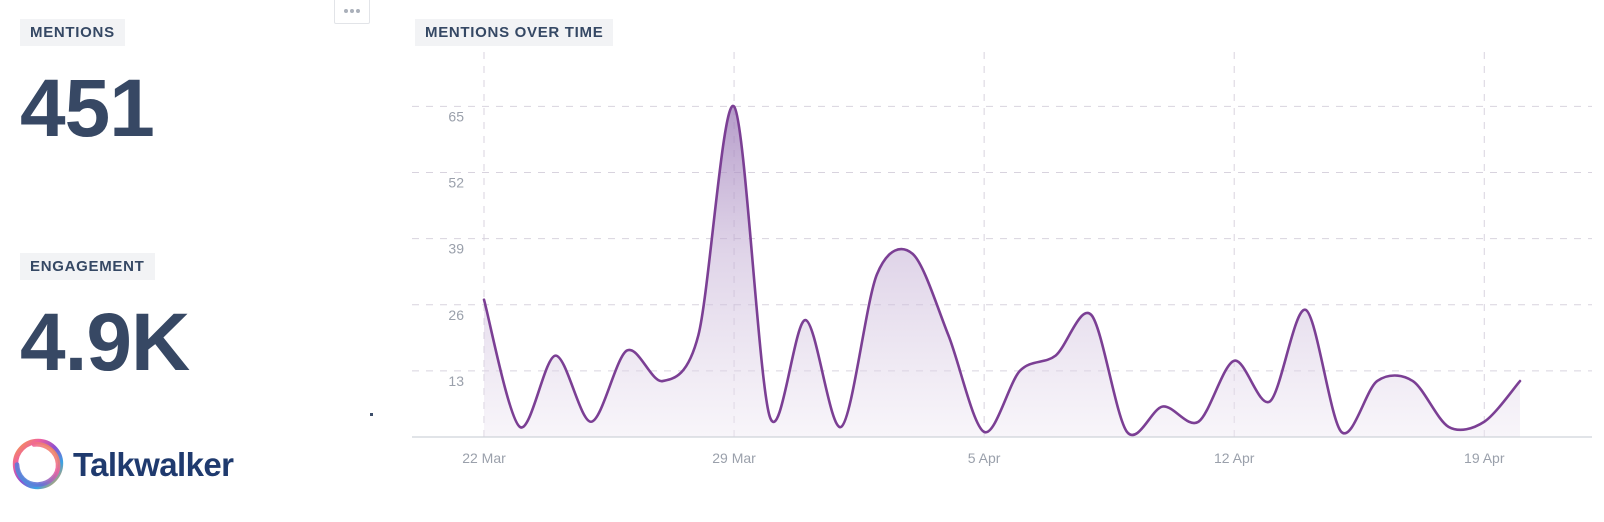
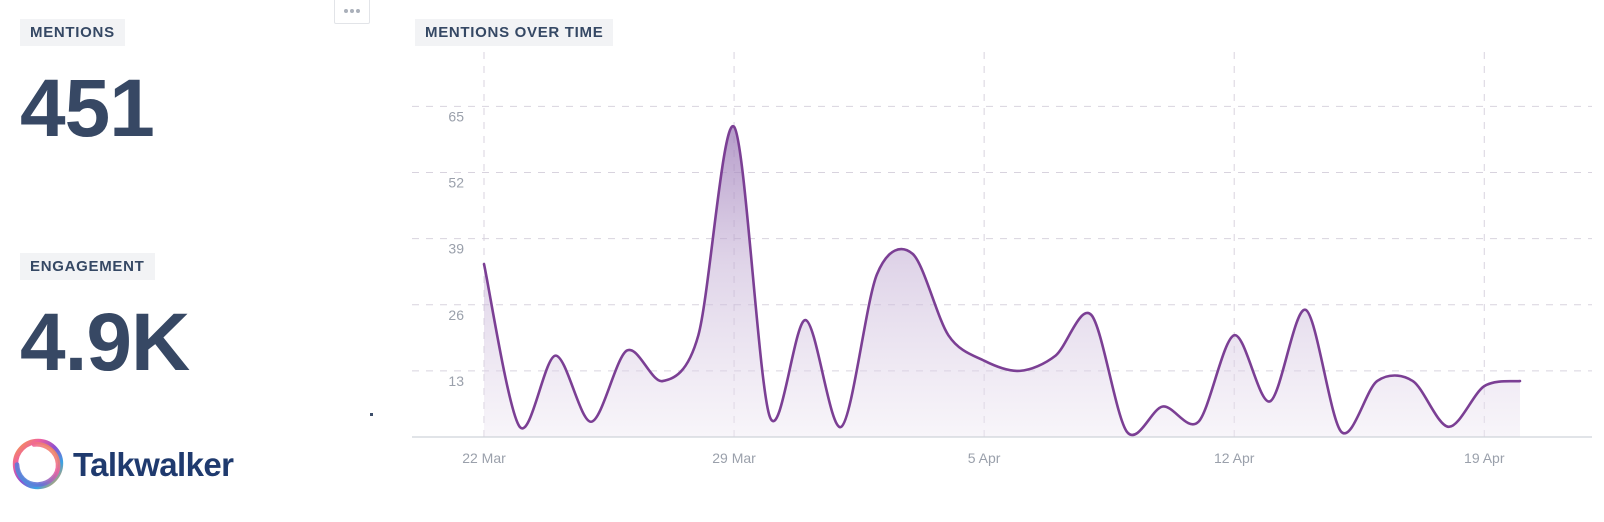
22 Mar: 27 -> 34
29 Mar: 65 -> 61
5 Apr: 1 -> 15
12 Apr: 15 -> 20
19 Apr: 3 -> 10
